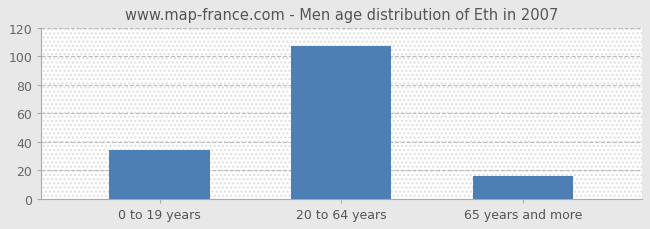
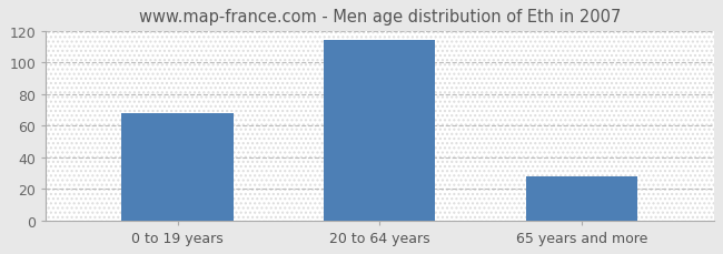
0 to 19 years: 34 -> 68
20 to 64 years: 107 -> 114
65 years and more: 16 -> 28
